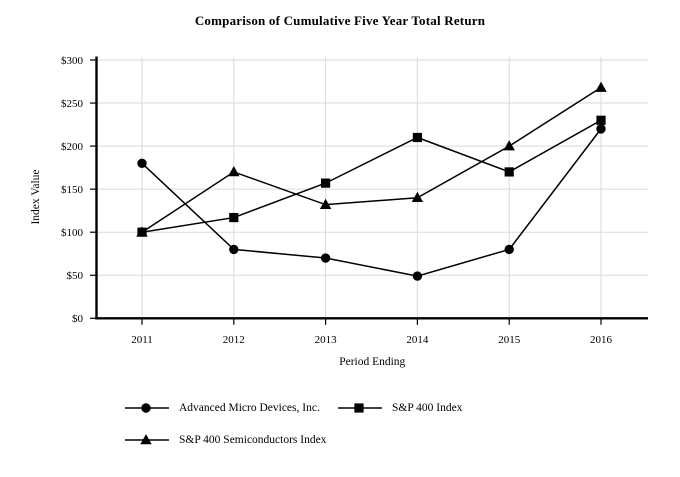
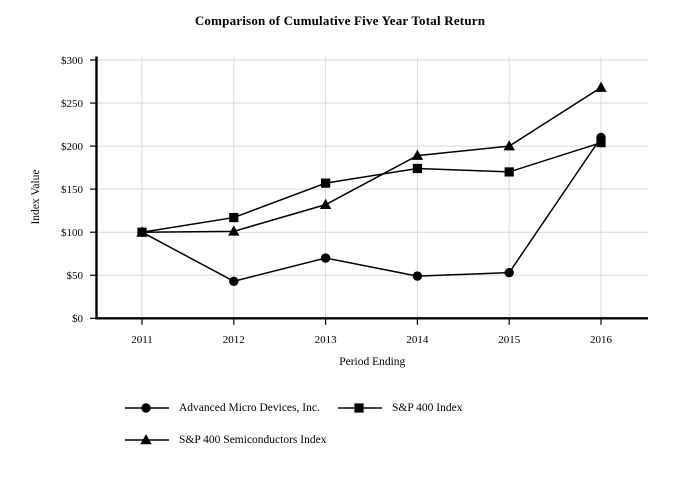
Advanced Micro Devices, Inc./2011: $180 -> $100
Advanced Micro Devices, Inc./2012: $80 -> $40
S&P 400 Semiconductors Index/2012: $170 -> $100
S&P 400 Index/2014: $210 -> $170
S&P 400 Semiconductors Index/2014: $140 -> $190
Advanced Micro Devices, Inc./2015: $80 -> $50
Advanced Micro Devices, Inc./2016: $220 -> $210
S&P 400 Index/2016: $230 -> $200
